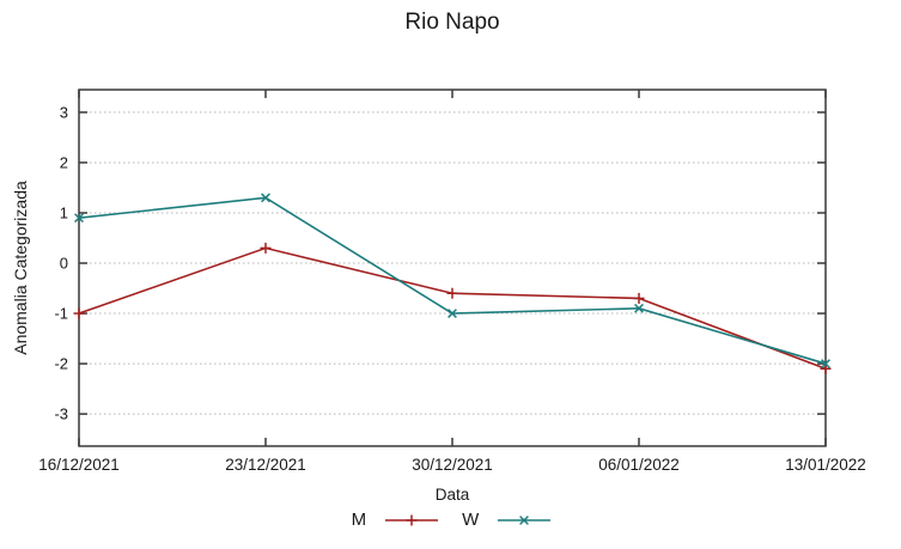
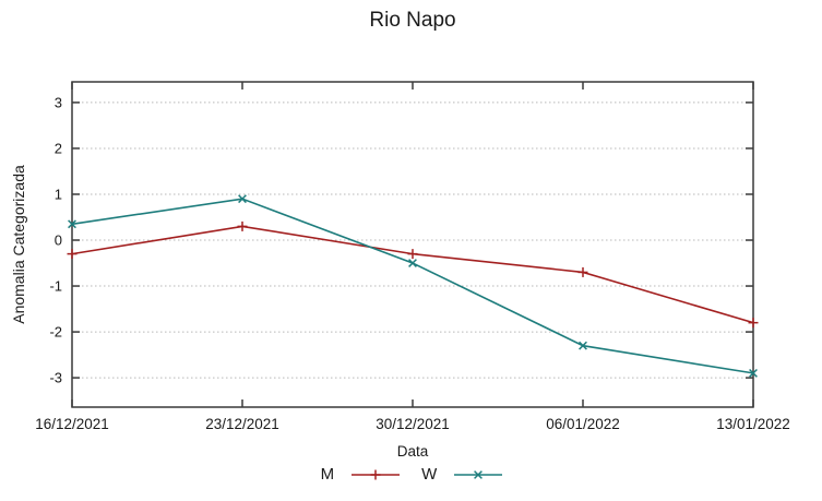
M/16/12/2021: -1.0 -> -0.3
W/16/12/2021: 0.9 -> 0.3
W/23/12/2021: 1.3 -> 0.9
M/30/12/2021: -0.6 -> -0.3
W/30/12/2021: -1.0 -> -0.5
W/06/01/2022: -0.9 -> -2.3
M/13/01/2022: -2.1 -> -1.8
W/13/01/2022: -2.0 -> -2.9
